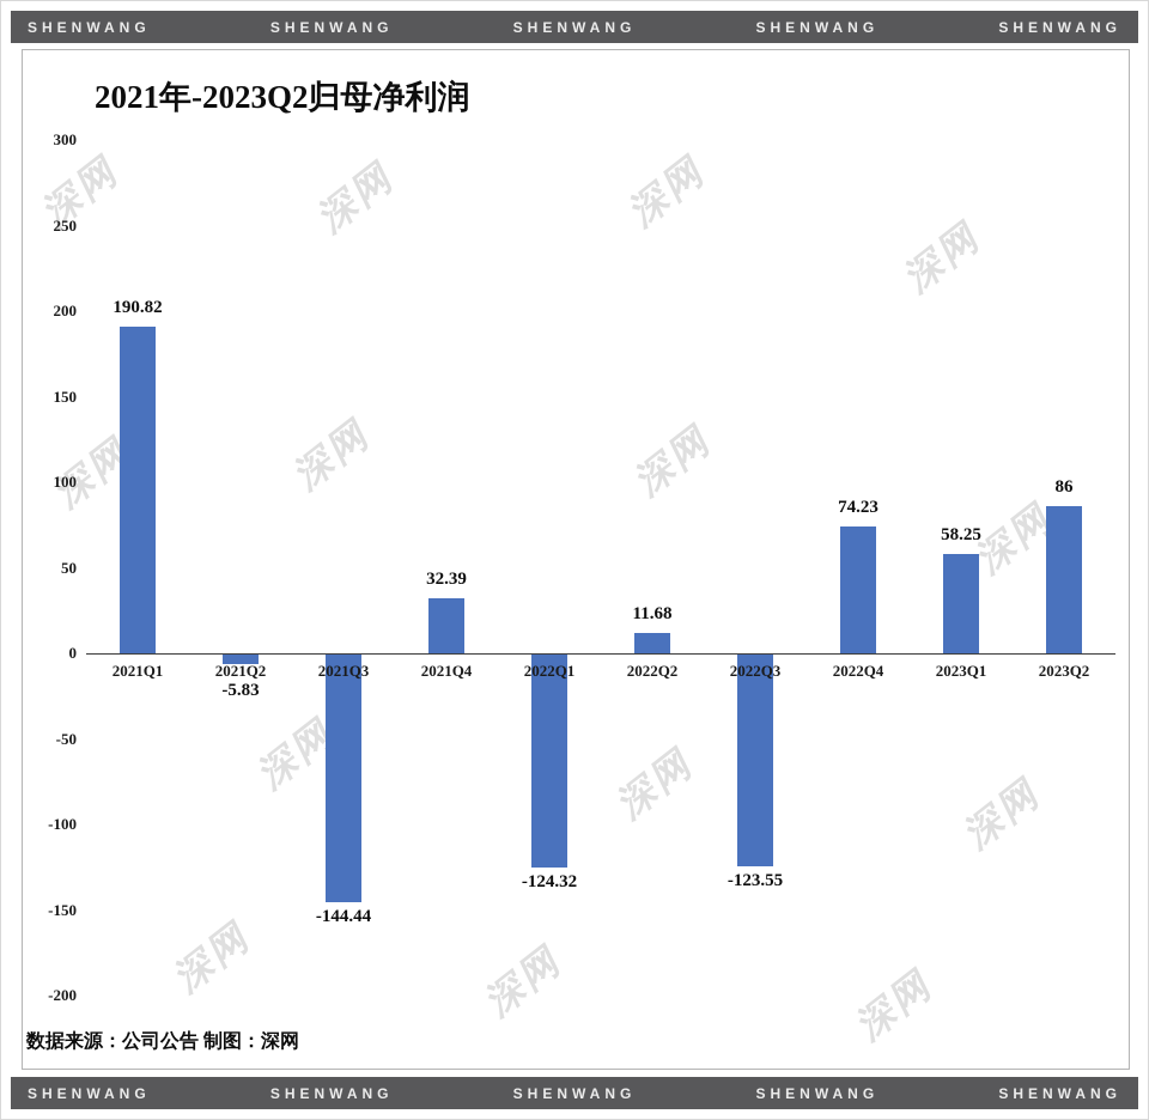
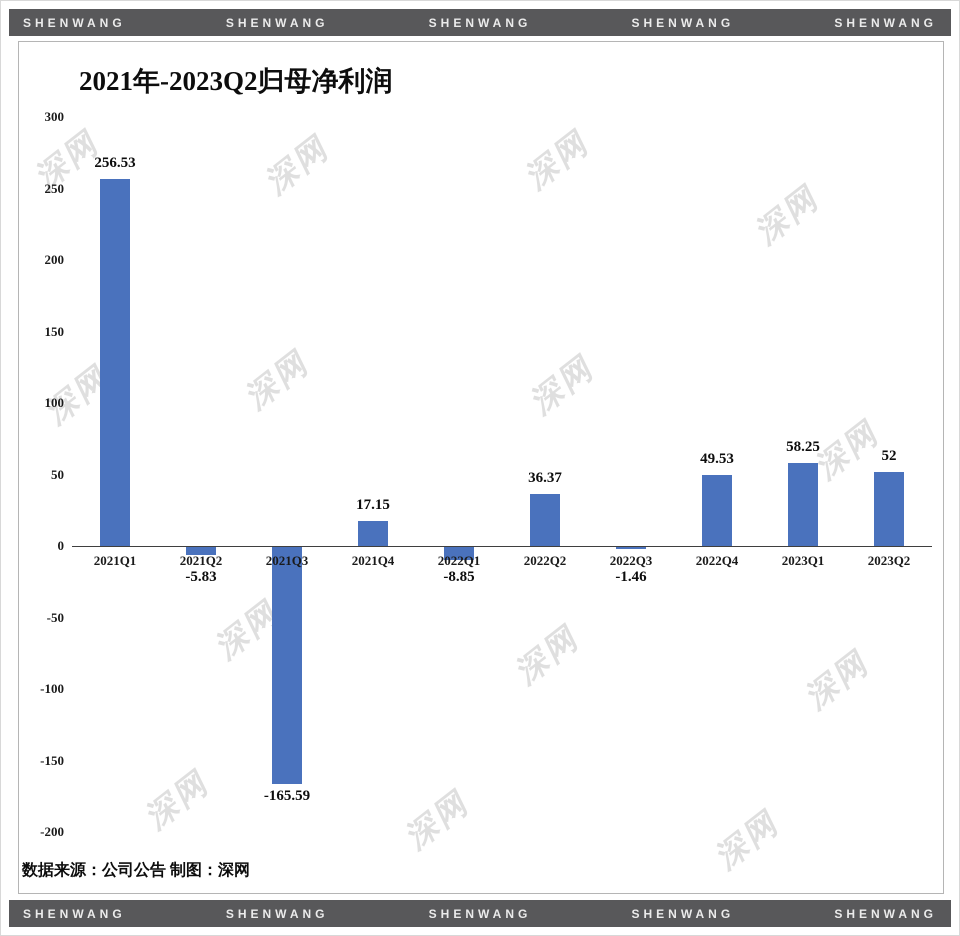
2021Q1: 190.82 -> 256.53
2021Q3: -144.44 -> -165.59
2021Q4: 32.39 -> 17.15
2022Q1: -124.32 -> -8.85
2022Q2: 11.68 -> 36.37
2022Q3: -123.55 -> -1.46
2022Q4: 74.23 -> 49.53
2023Q2: 86 -> 52
